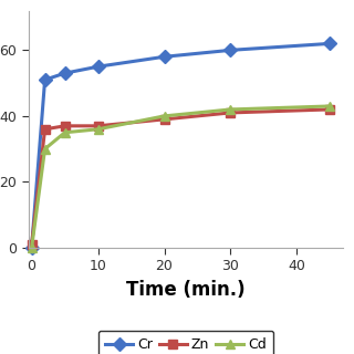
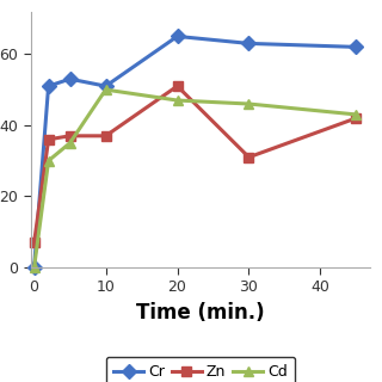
Zn/0: 1 -> 7
Cr/10: 55 -> 51
Cd/10: 36 -> 50
Cr/20: 58 -> 65
Zn/20: 39 -> 51
Cd/20: 40 -> 47
Cr/30: 60 -> 63
Zn/30: 41 -> 31
Cd/30: 42 -> 46
